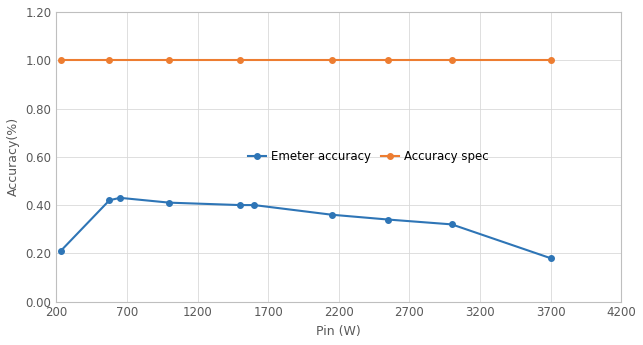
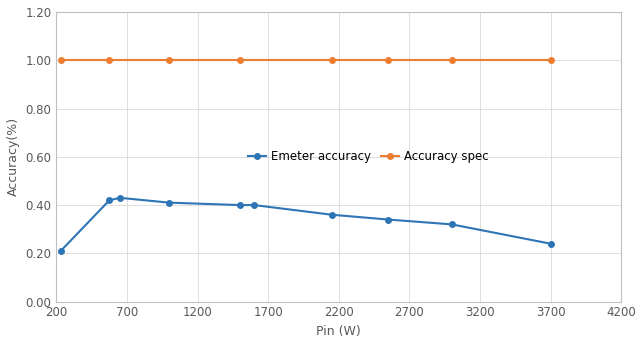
Emeter accuracy/3700: 0.18 -> 0.24
